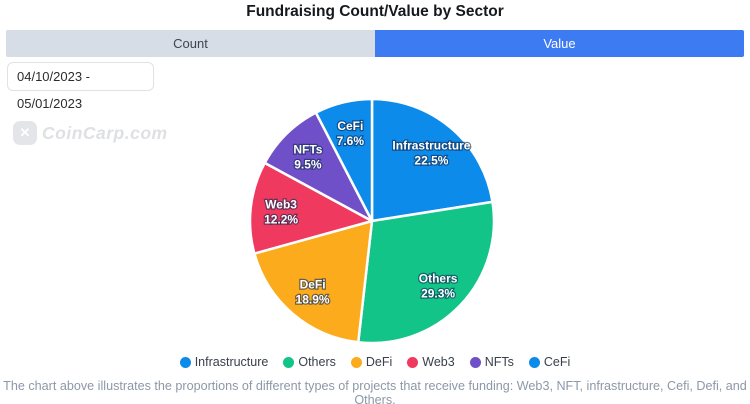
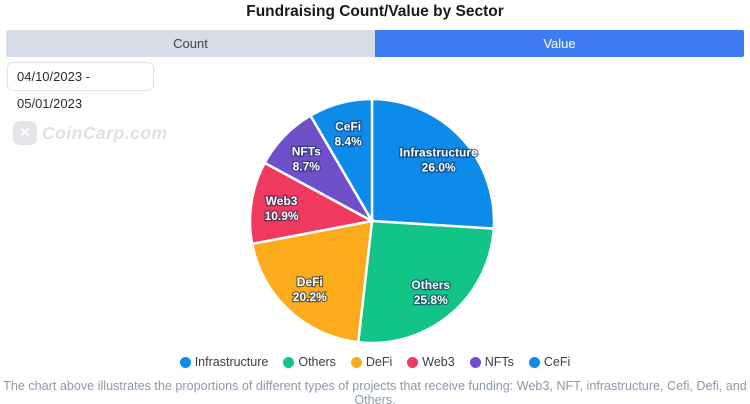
Infrastructure: 22.5% -> 26.0%
Others: 29.3% -> 25.8%
DeFi: 18.9% -> 20.2%
Web3: 12.2% -> 10.9%
NFTs: 9.5% -> 8.7%
CeFi: 7.6% -> 8.4%
